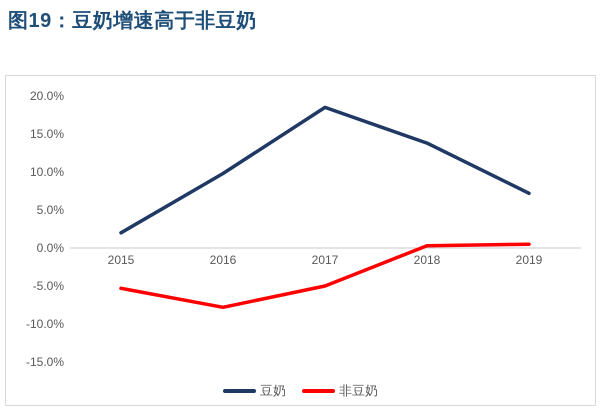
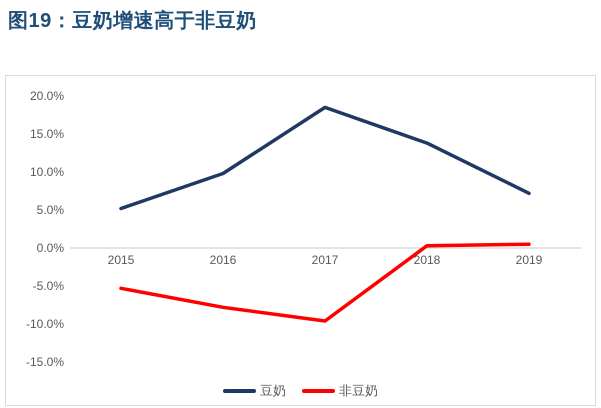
豆奶/2015: 2% -> 5%
非豆奶/2017: -5% -> -10%
